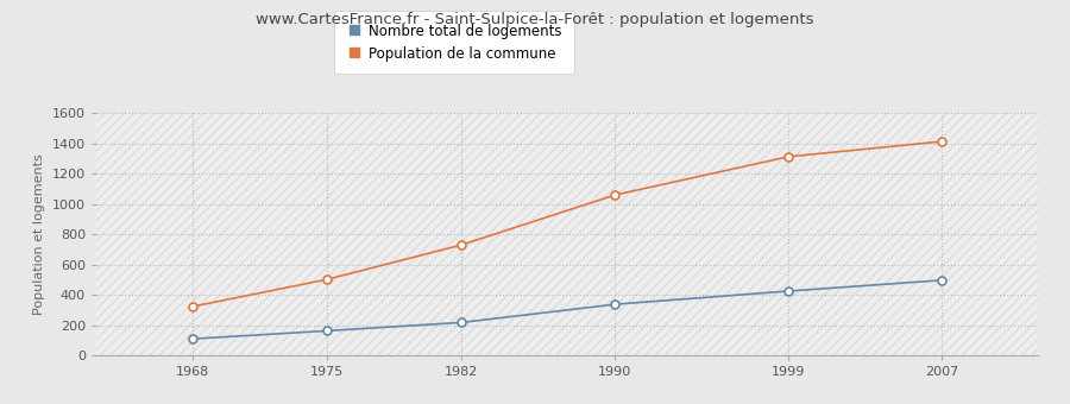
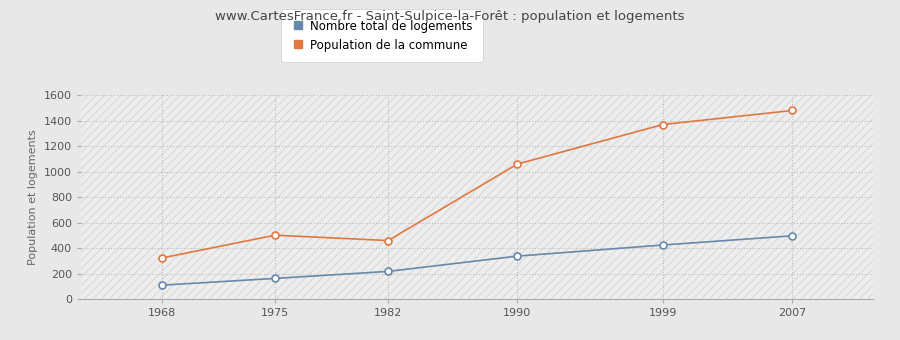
Population de la commune/1982: 730 -> 460
Population de la commune/1999: 1310 -> 1370
Population de la commune/2007: 1410 -> 1480
